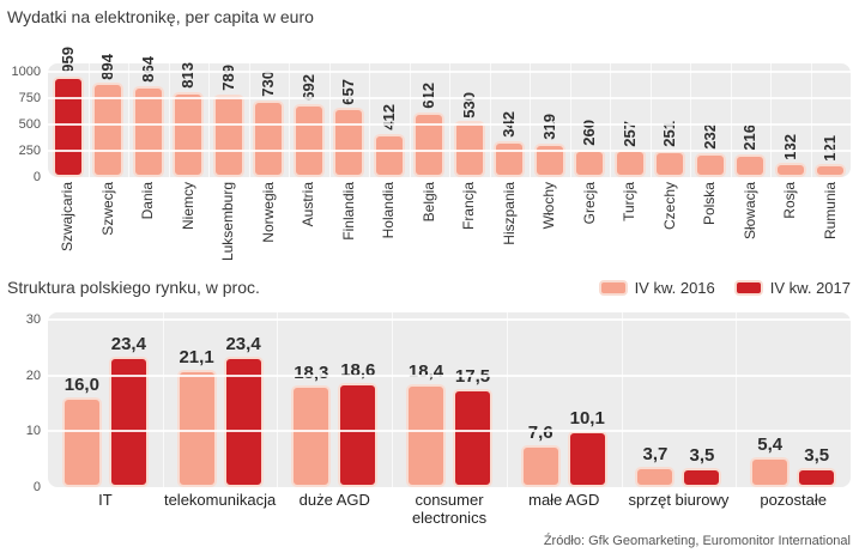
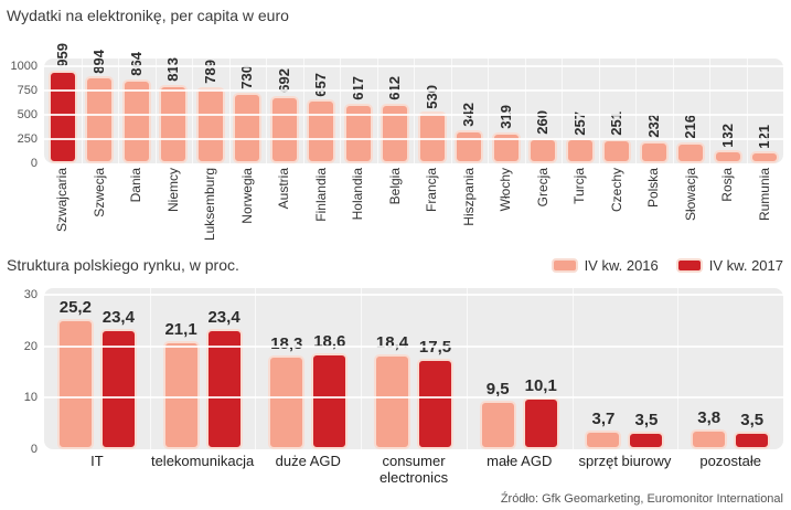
Wydatki na elektronikę, per capita w euro/Holandia: 412 -> 617
Struktura polskiego rynku, w proc./IV kw. 2016/IT: 16,0 -> 25,2
Struktura polskiego rynku, w proc./IV kw. 2016/małe AGD: 7,6 -> 9,5
Struktura polskiego rynku, w proc./IV kw. 2016/pozostałe: 5,4 -> 3,8
